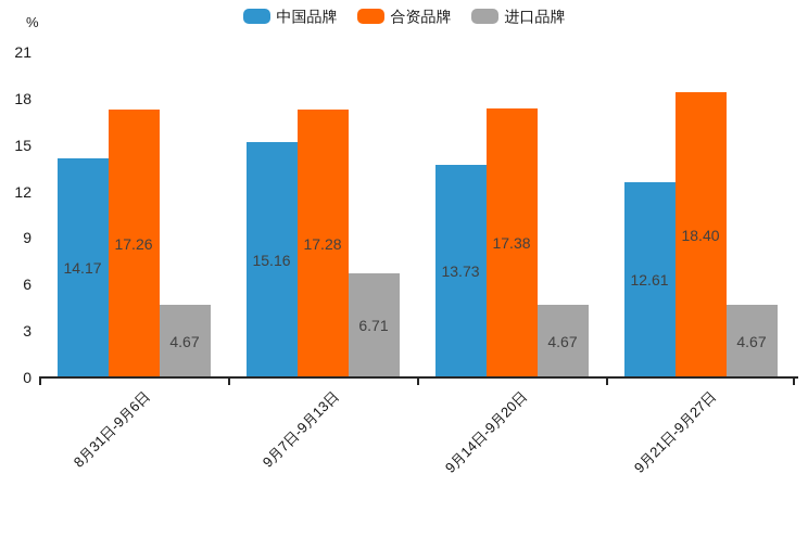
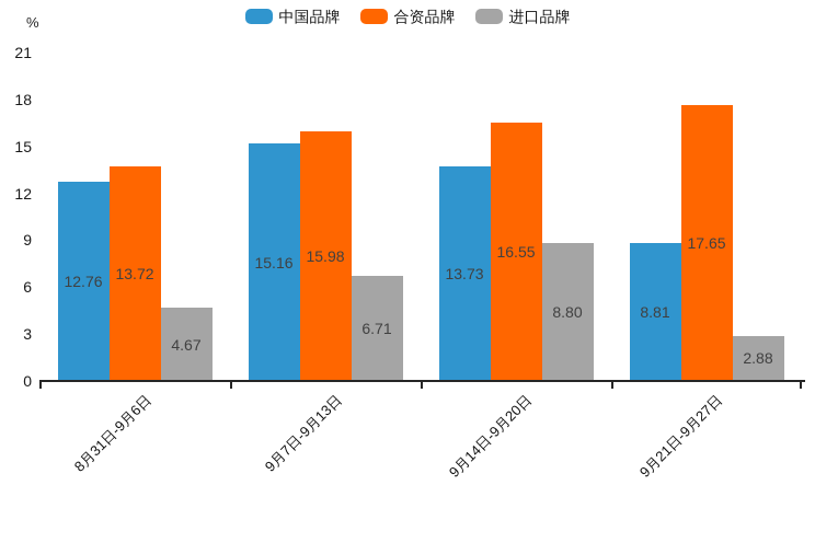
中国品牌/8月31日-9月6日: 14.17 -> 12.76
合资品牌/8月31日-9月6日: 17.26 -> 13.72
合资品牌/9月7日-9月13日: 17.28 -> 15.98
合资品牌/9月14日-9月20日: 17.38 -> 16.55
进口品牌/9月14日-9月20日: 4.67 -> 8.80
中国品牌/9月21日-9月27日: 12.61 -> 8.81
合资品牌/9月21日-9月27日: 18.40 -> 17.65
进口品牌/9月21日-9月27日: 4.67 -> 2.88
